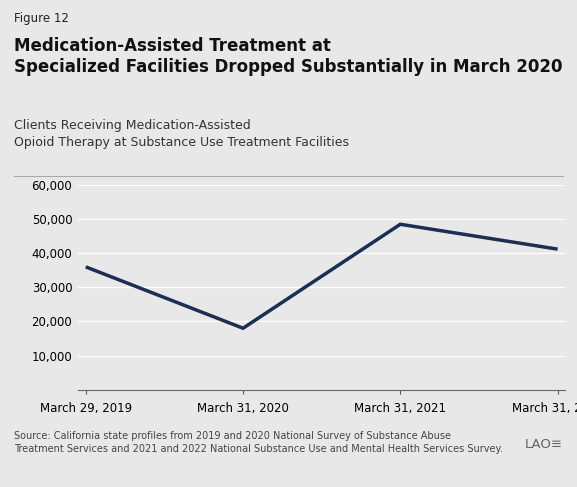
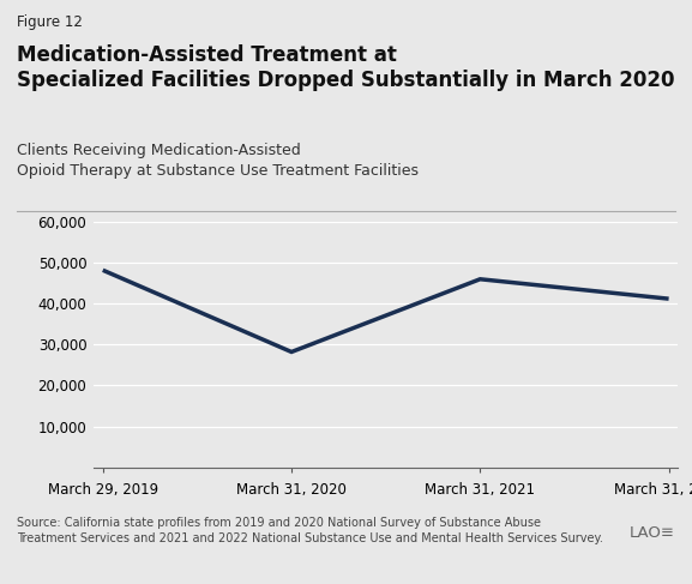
March 29, 2019: 36,000 -> 48,200
March 31, 2020: 18,000 -> 28,200
March 31, 2021: 48,500 -> 46,000
